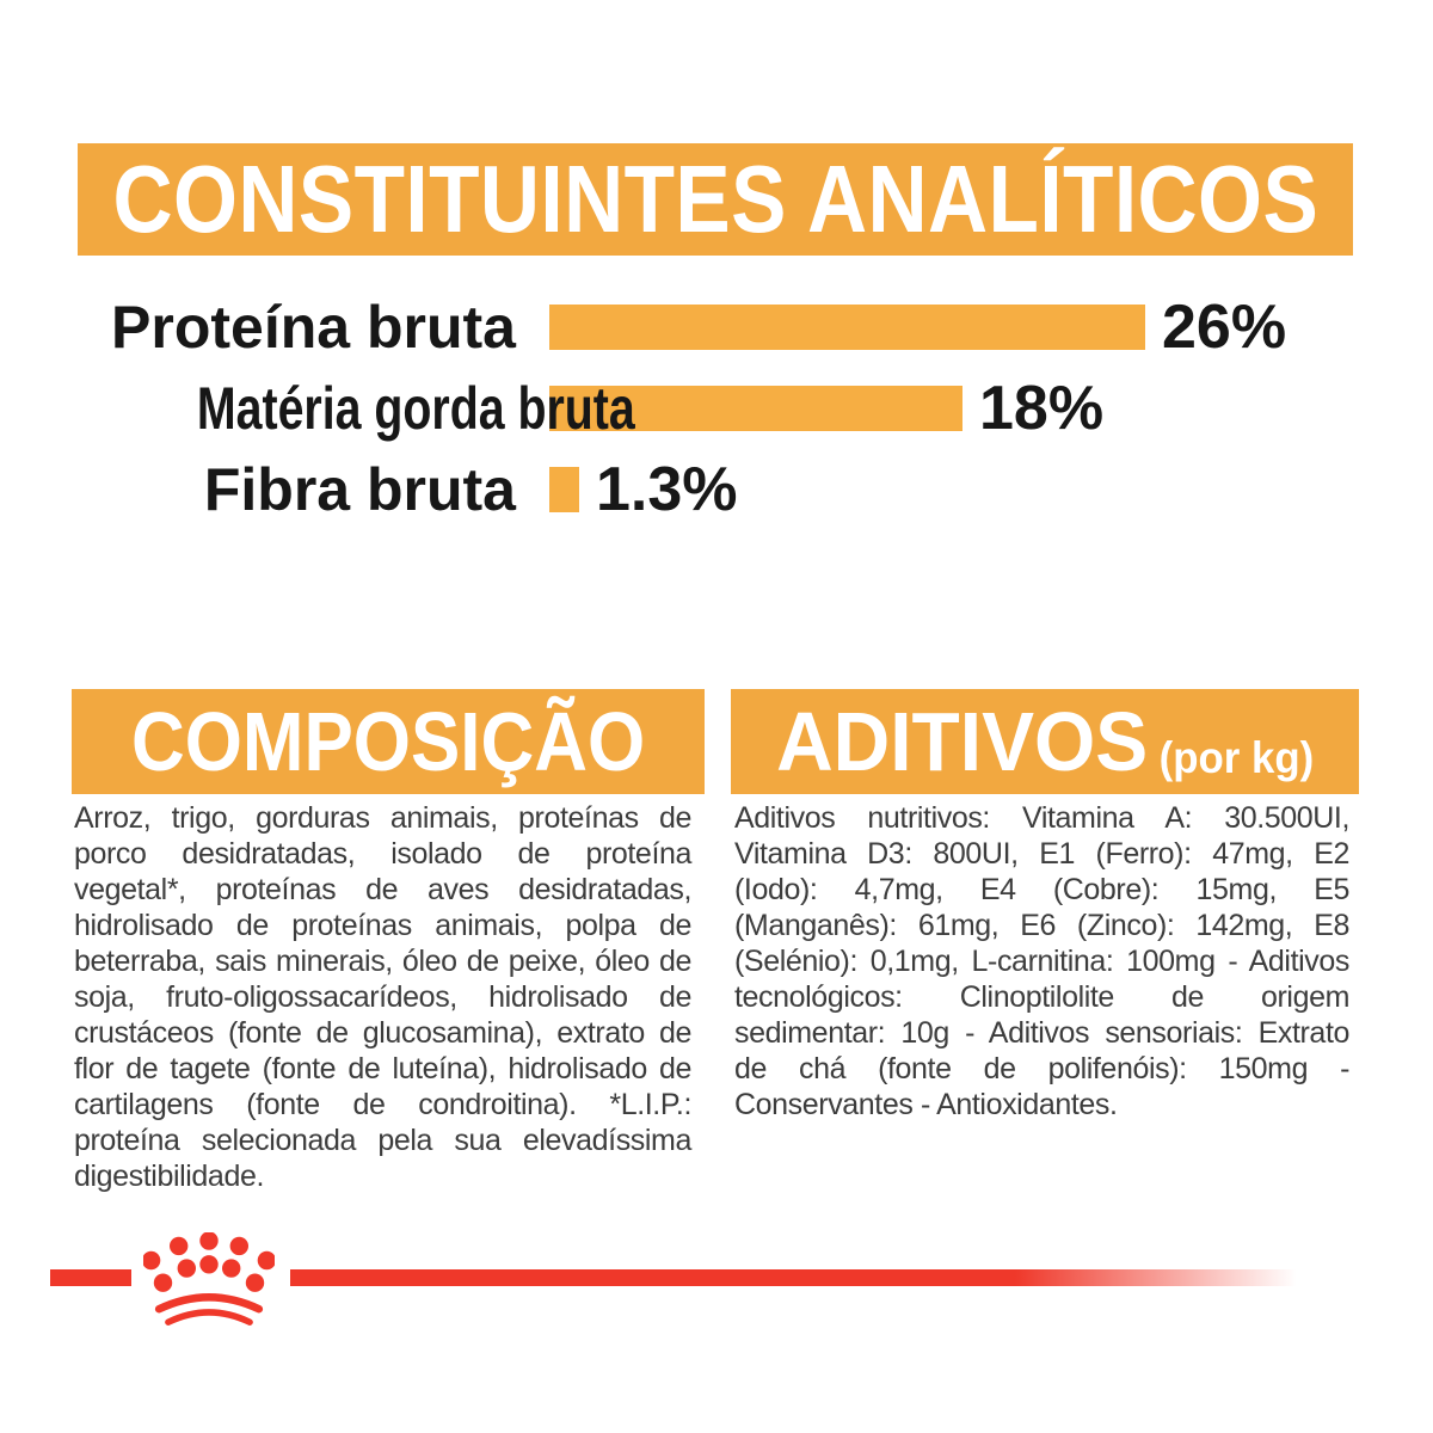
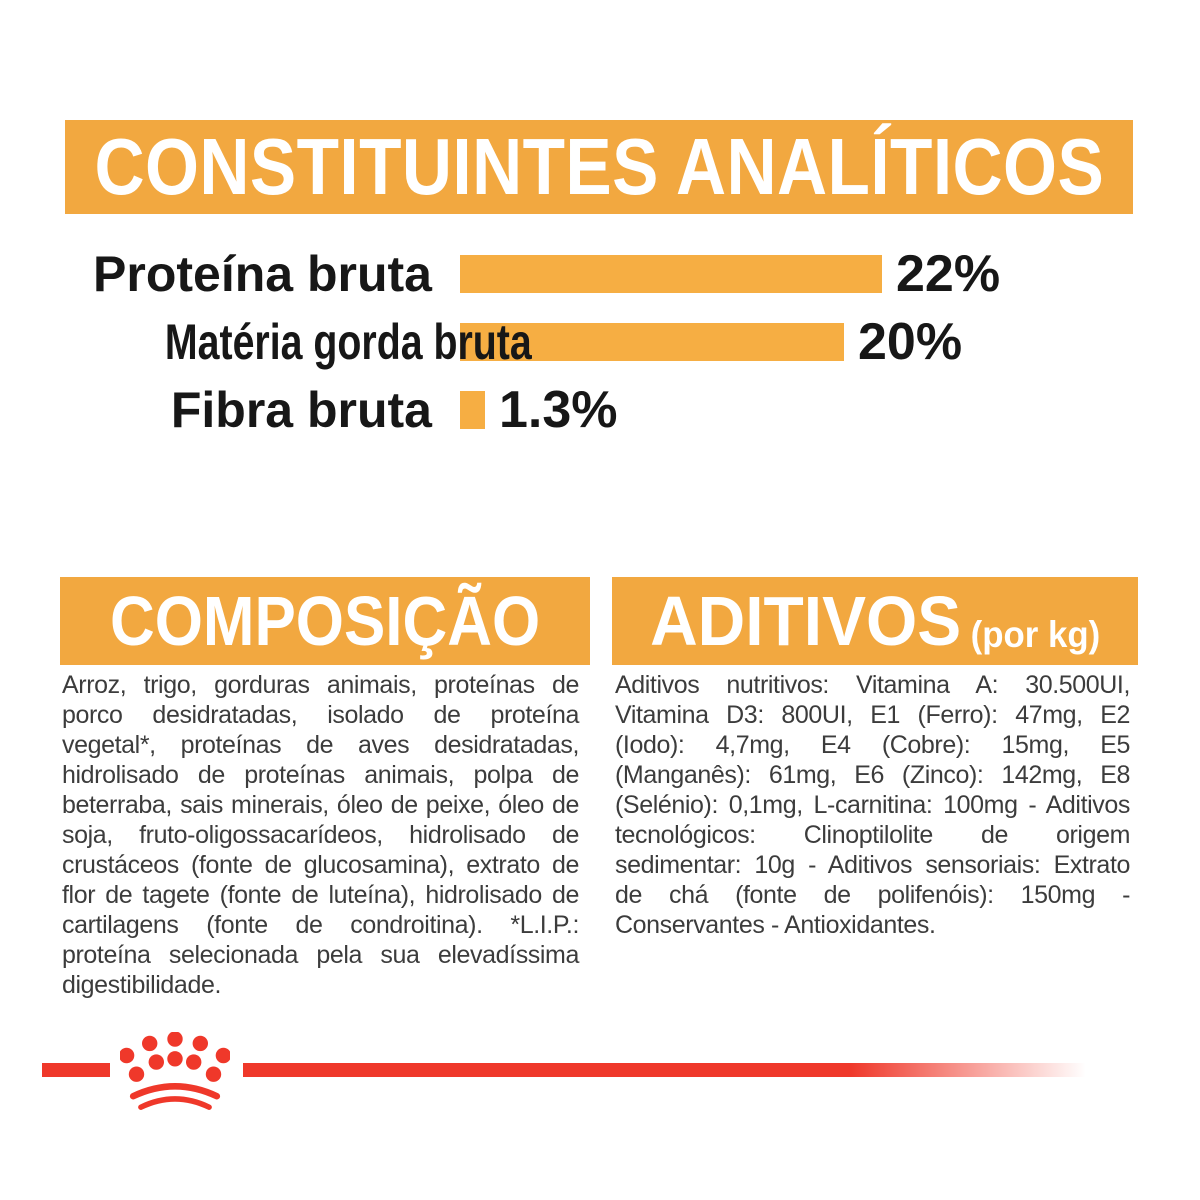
Proteína bruta: 26% -> 22%
Matéria gorda bruta: 18% -> 20%
